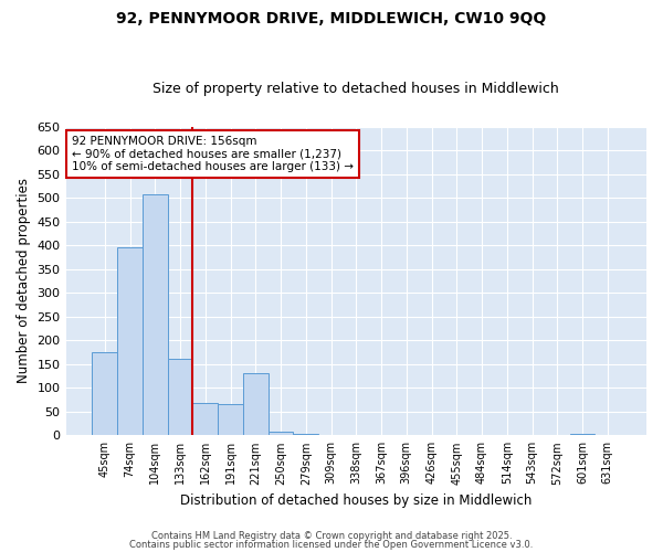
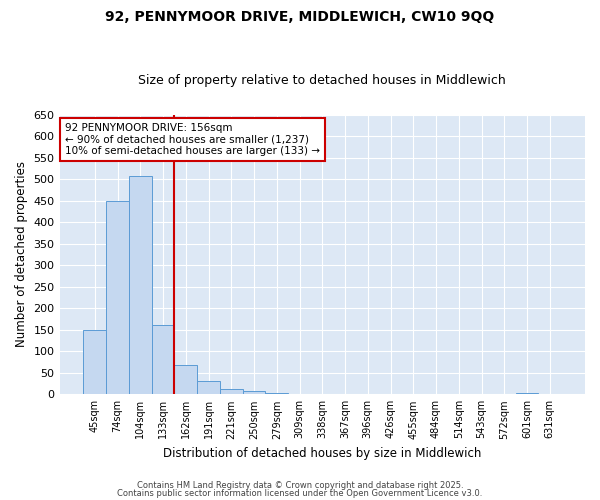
45sqm: 175 -> 150
74sqm: 395 -> 450
191sqm: 65 -> 32
221sqm: 130 -> 13
